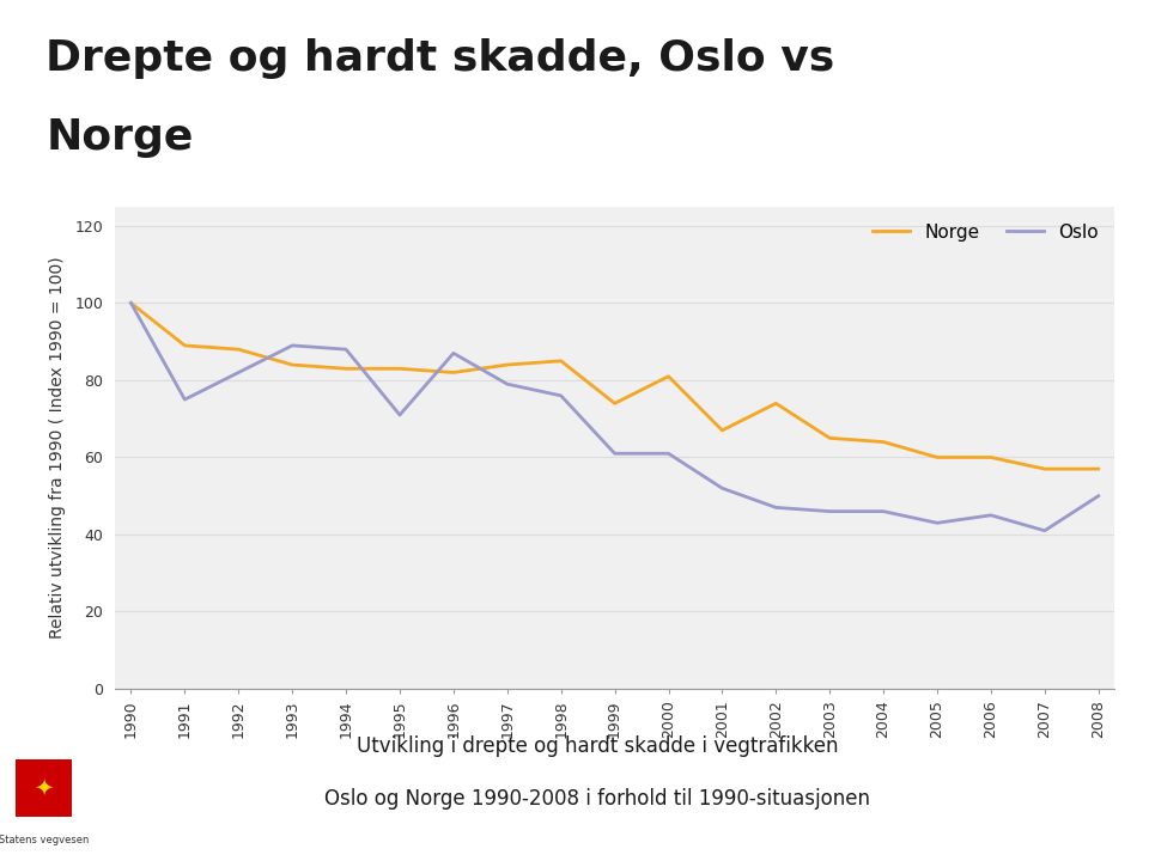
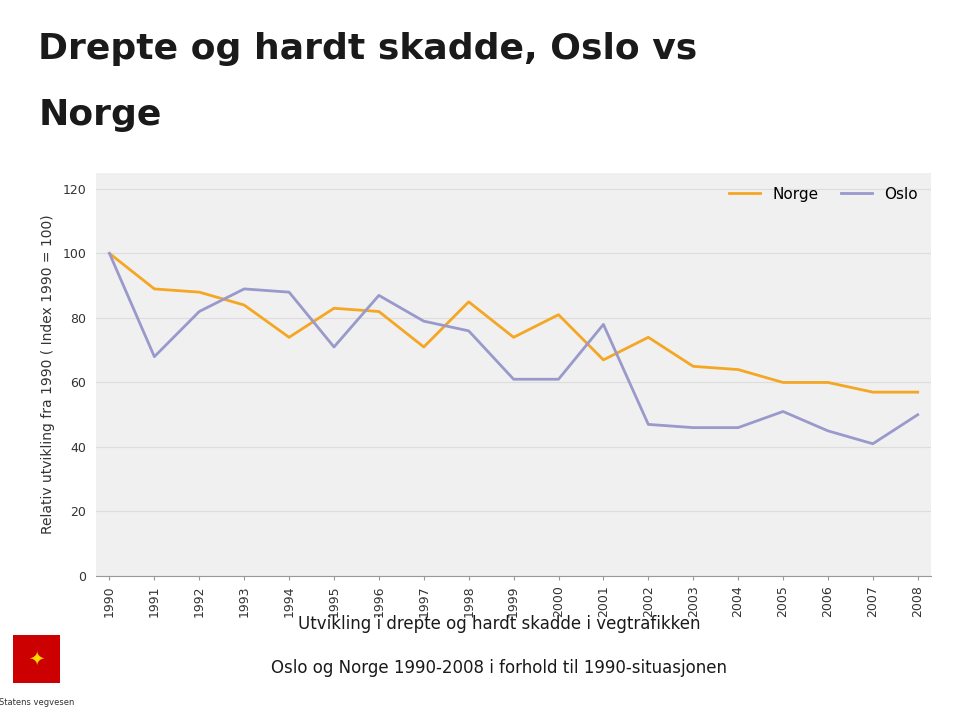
Oslo/1991: 75 -> 68
Norge/1994: 83 -> 74
Norge/1997: 84 -> 71
Oslo/2001: 52 -> 78
Oslo/2005: 43 -> 51
